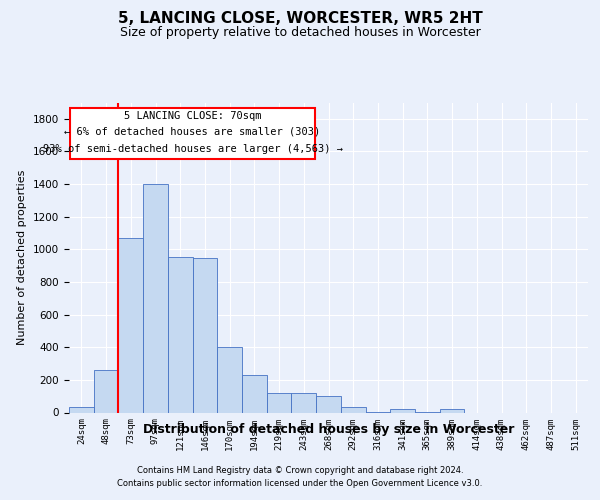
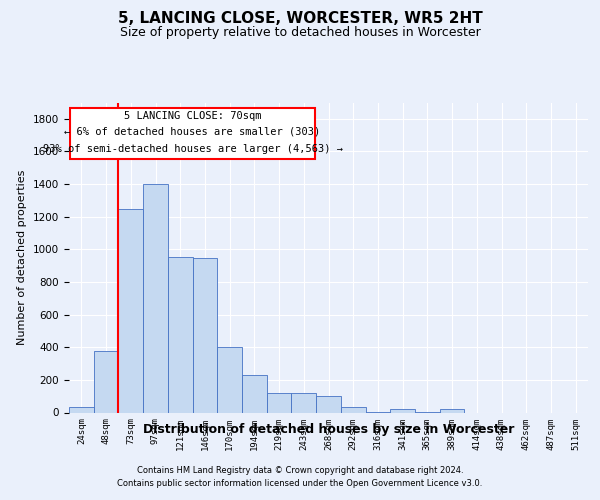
48sqm: 260 -> 380
73sqm: 1070 -> 1250
